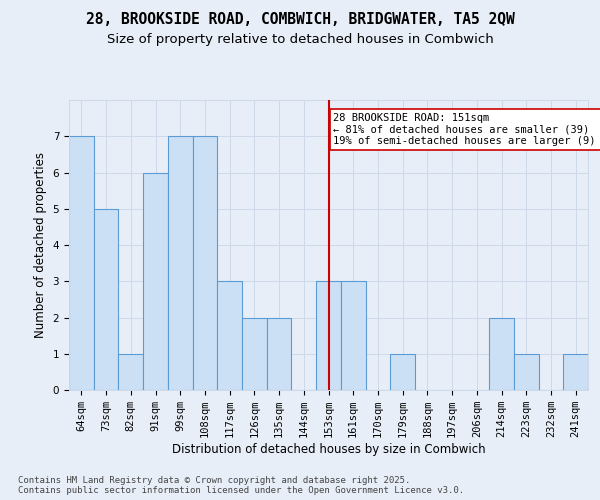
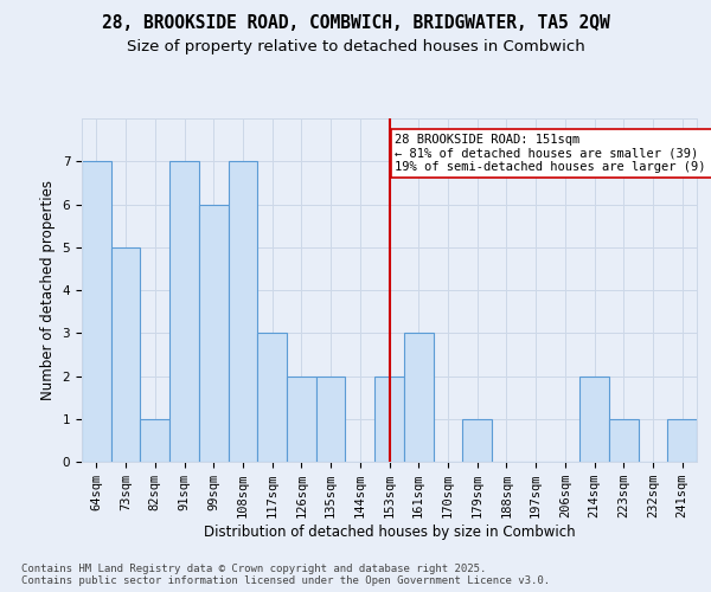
91sqm: 6 -> 7
99sqm: 7 -> 6
153sqm: 3 -> 2
